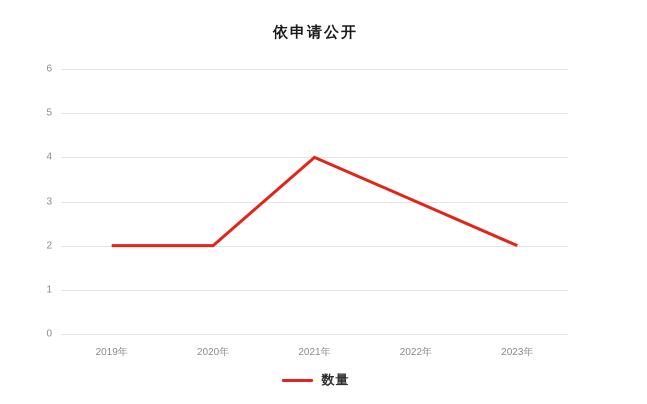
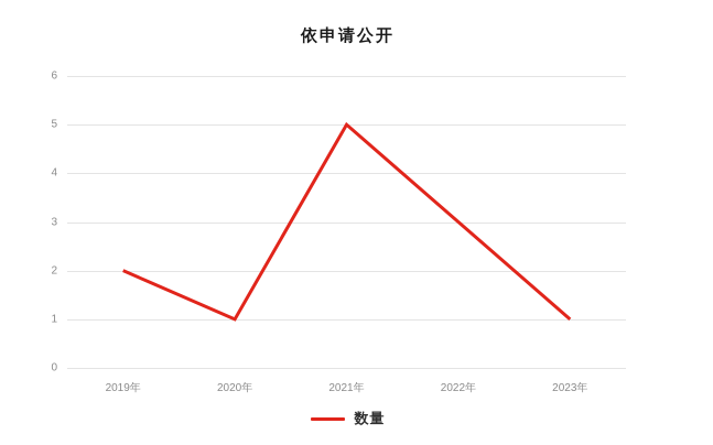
2020年: 2 -> 1
2021年: 4 -> 5
2023年: 2 -> 1
